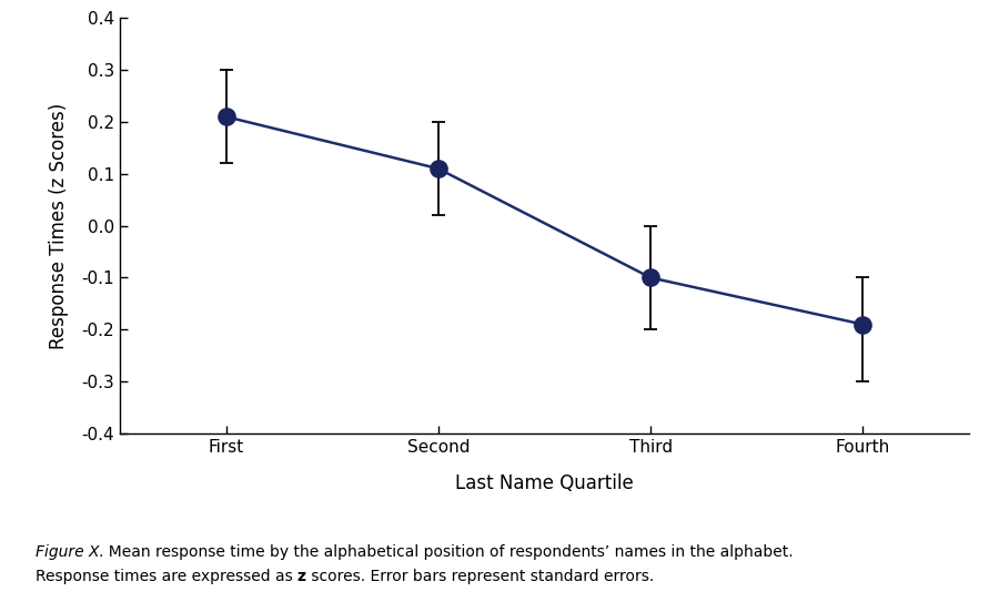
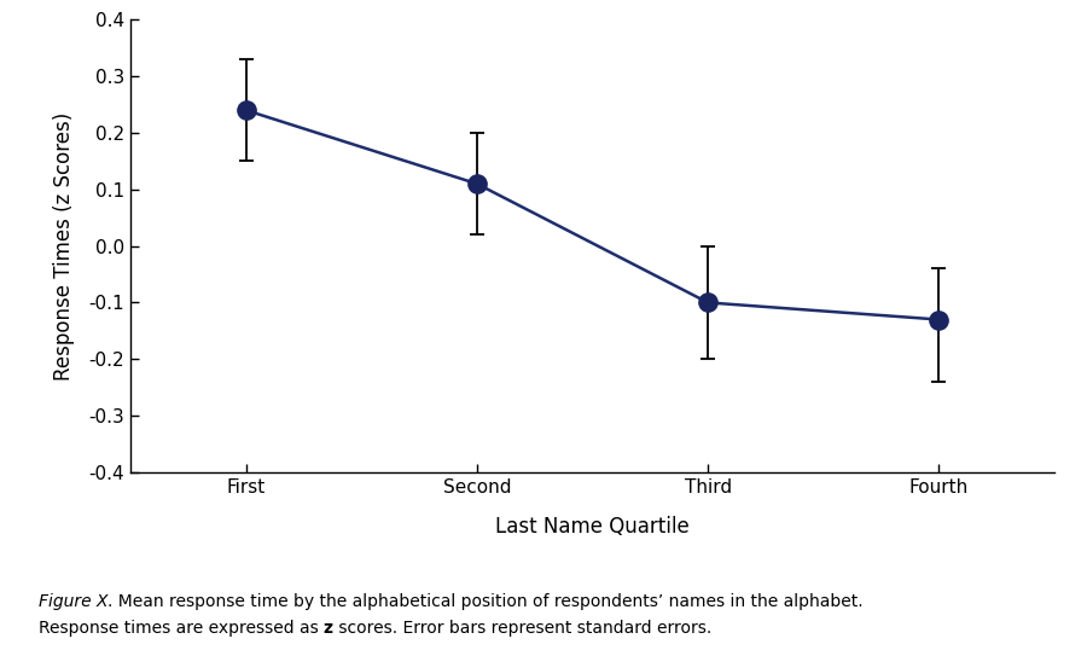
First: 0.21 -> 0.24
Fourth: -0.19 -> -0.13
